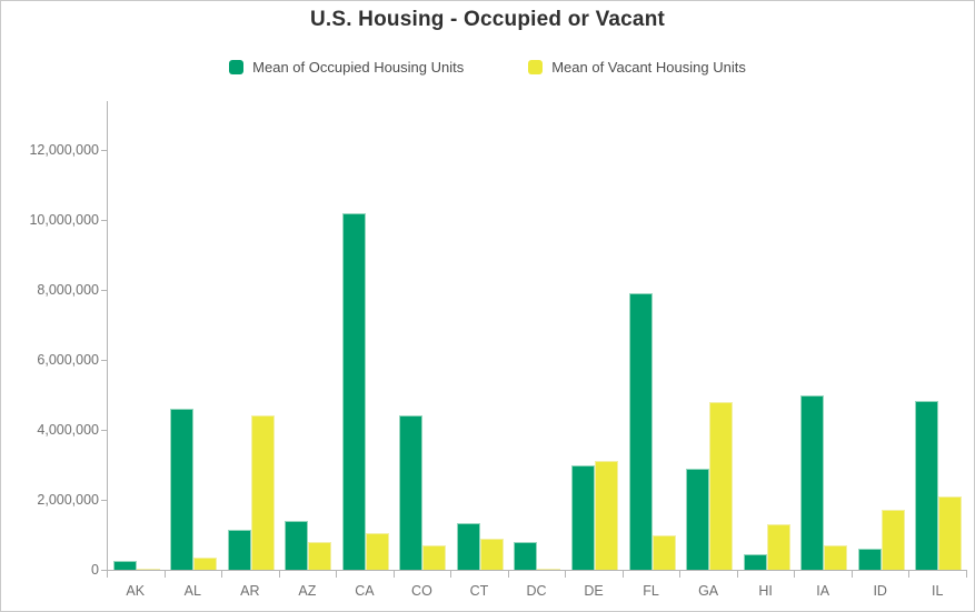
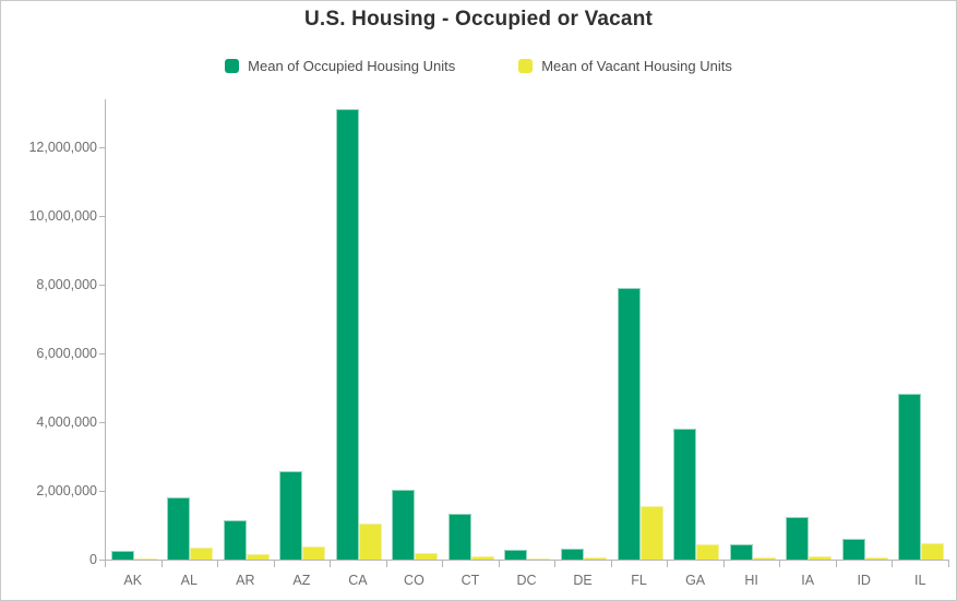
Mean of Occupied Housing Units/AL: 4600000 -> 1800000
Mean of Vacant Housing Units/AR: 4400000 -> 200000
Mean of Occupied Housing Units/AZ: 1400000 -> 2600000
Mean of Vacant Housing Units/AZ: 800000 -> 400000
Mean of Occupied Housing Units/CA: 10200000 -> 13100000
Mean of Occupied Housing Units/CO: 4400000 -> 2000000
Mean of Vacant Housing Units/CO: 700000 -> 200000
Mean of Vacant Housing Units/CT: 900000 -> 100000
Mean of Occupied Housing Units/DC: 800000 -> 300000
Mean of Occupied Housing Units/DE: 3000000 -> 300000
Mean of Vacant Housing Units/DE: 3100000 -> 100000
Mean of Vacant Housing Units/FL: 1000000 -> 1600000
Mean of Occupied Housing Units/GA: 2900000 -> 3800000
Mean of Vacant Housing Units/GA: 4800000 -> 500000
Mean of Vacant Housing Units/HI: 1300000 -> 100000
Mean of Occupied Housing Units/IA: 5000000 -> 1200000
Mean of Vacant Housing Units/IA: 700000 -> 100000
Mean of Vacant Housing Units/ID: 1700000 -> 100000
Mean of Vacant Housing Units/IL: 2100000 -> 500000
